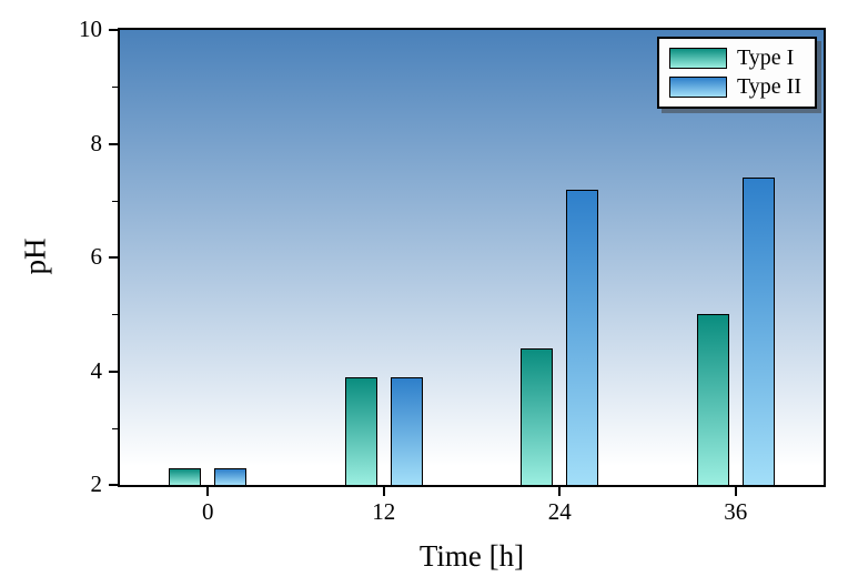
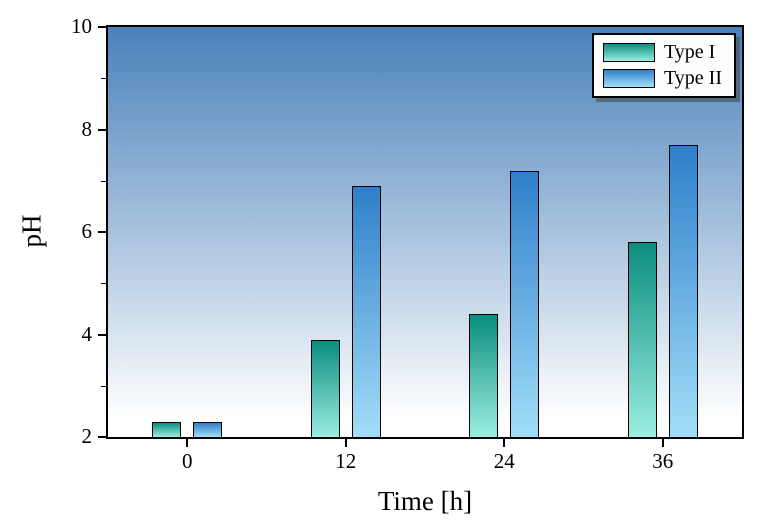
Type II/12: 3.9 -> 6.9
Type I/36: 5.0 -> 5.8
Type II/36: 7.4 -> 7.7
